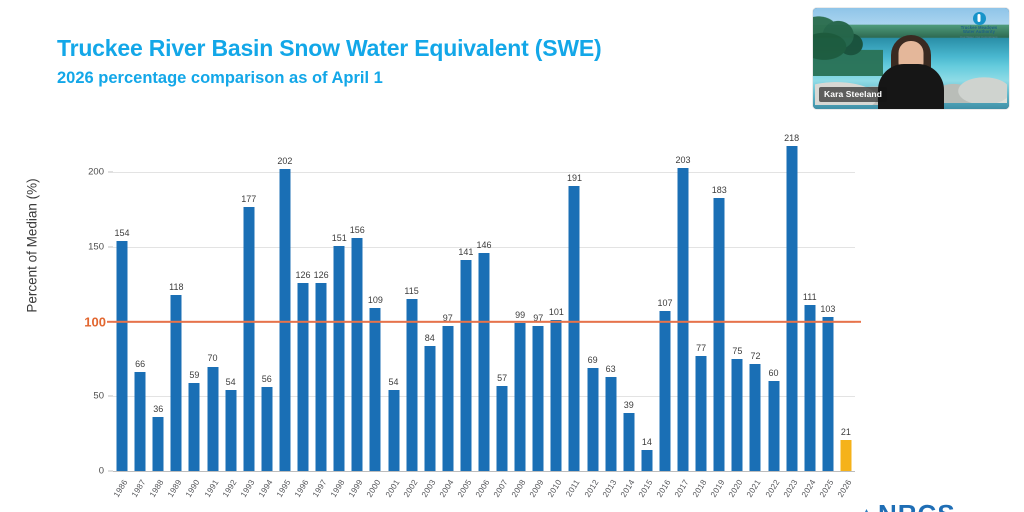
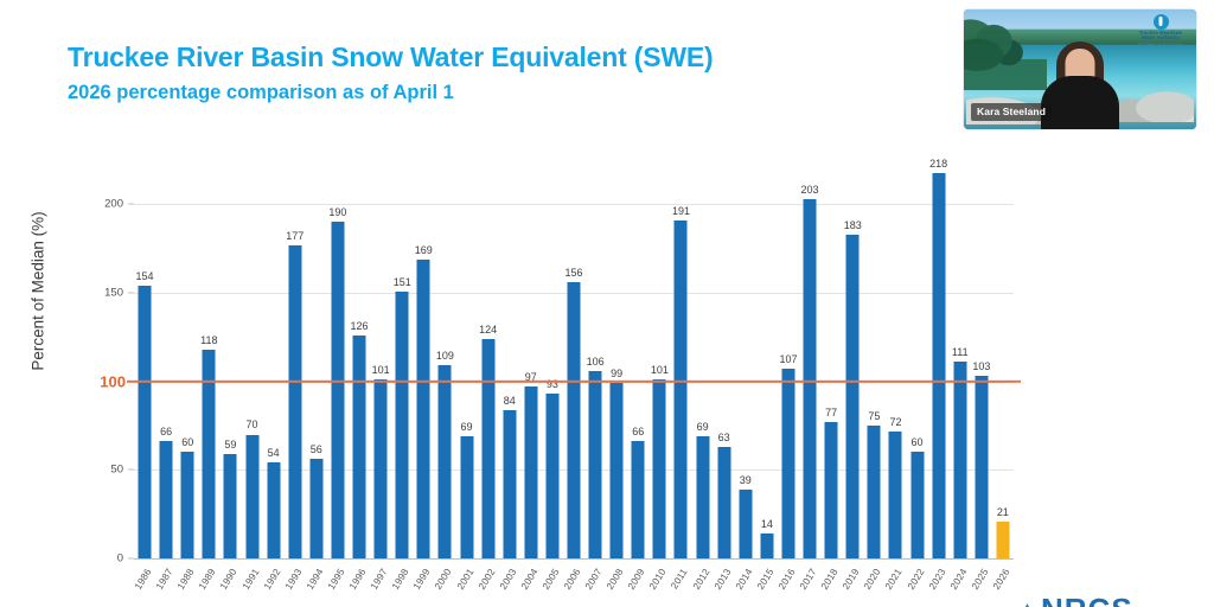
1988: 36 -> 60
1995: 202 -> 190
1997: 126 -> 101
1999: 156 -> 169
2001: 54 -> 69
2002: 115 -> 124
2005: 141 -> 93
2006: 146 -> 156
2007: 57 -> 106
2009: 97 -> 66
